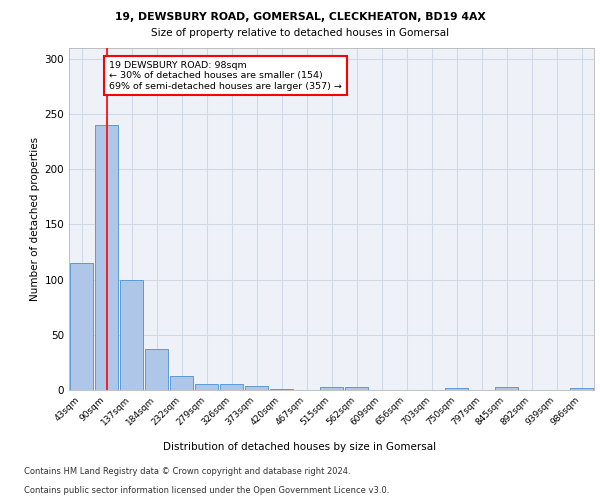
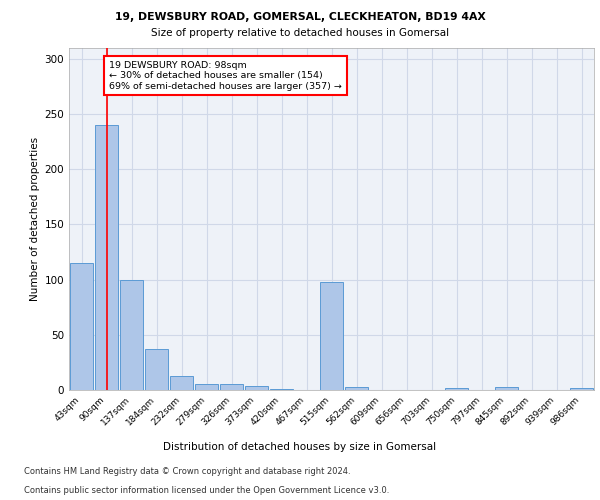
515sqm: 3 -> 98
